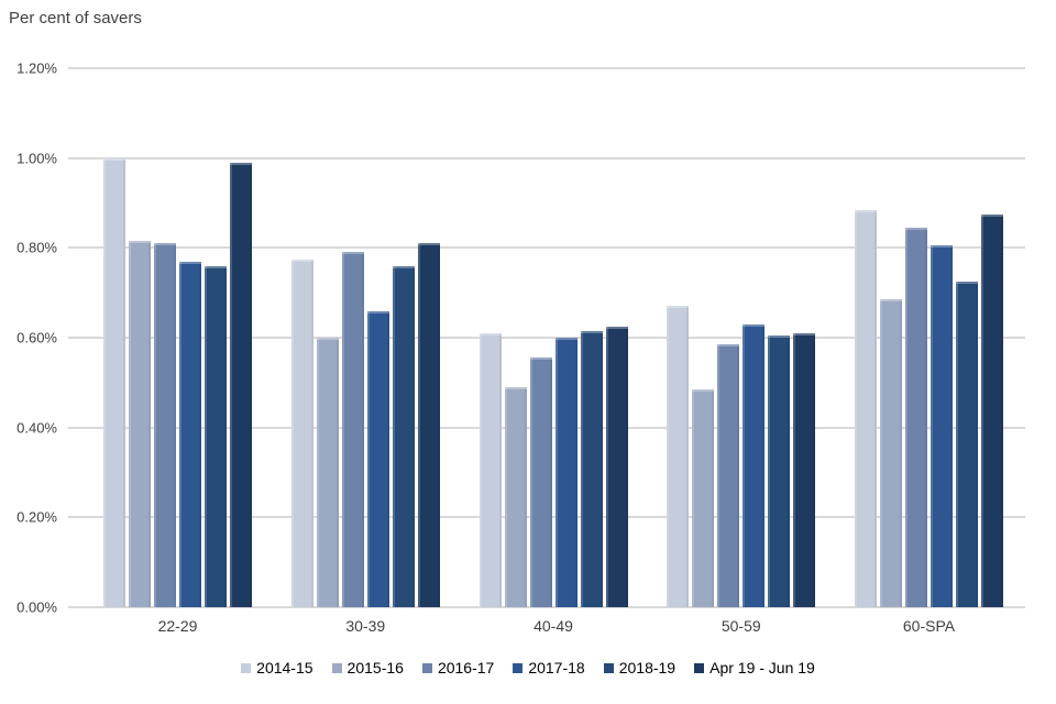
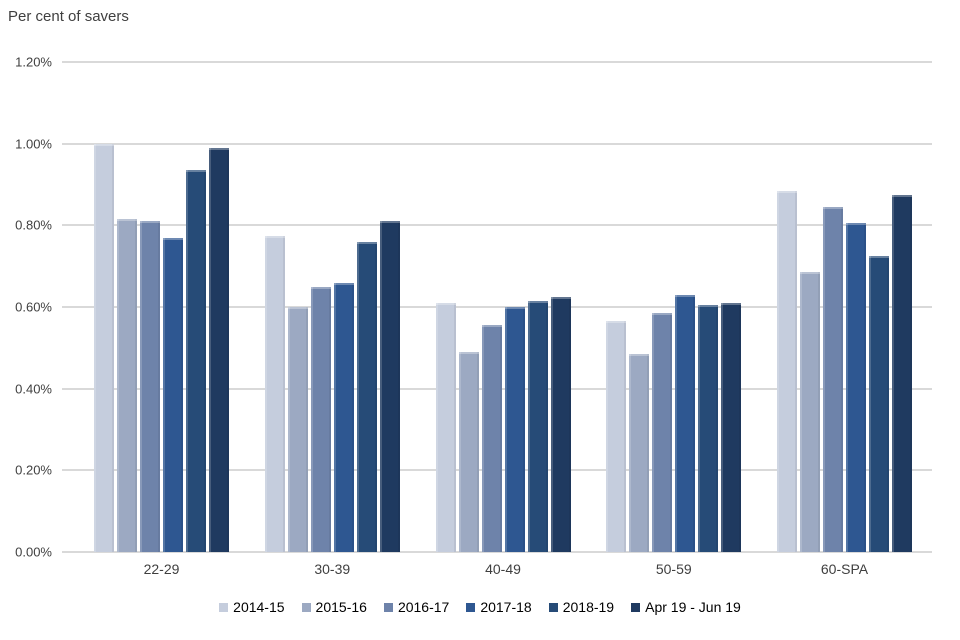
2018-19/22-29: 0.76% -> 0.94%
2016-17/30-39: 0.79% -> 0.65%
2014-15/50-59: 0.67% -> 0.56%
